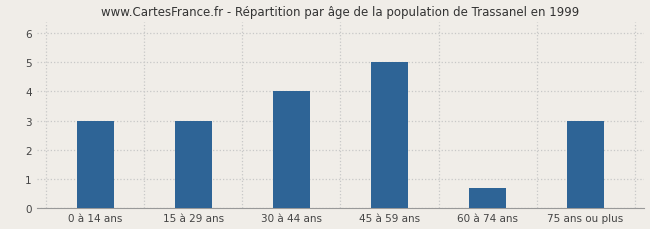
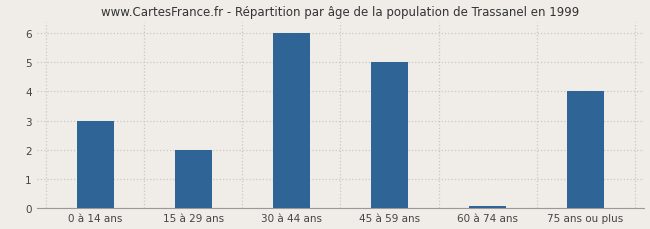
15 à 29 ans: 3.00 -> 2.00
30 à 44 ans: 4.00 -> 6.00
60 à 74 ans: 0.70 -> 0.07
75 ans ou plus: 3.00 -> 4.00
